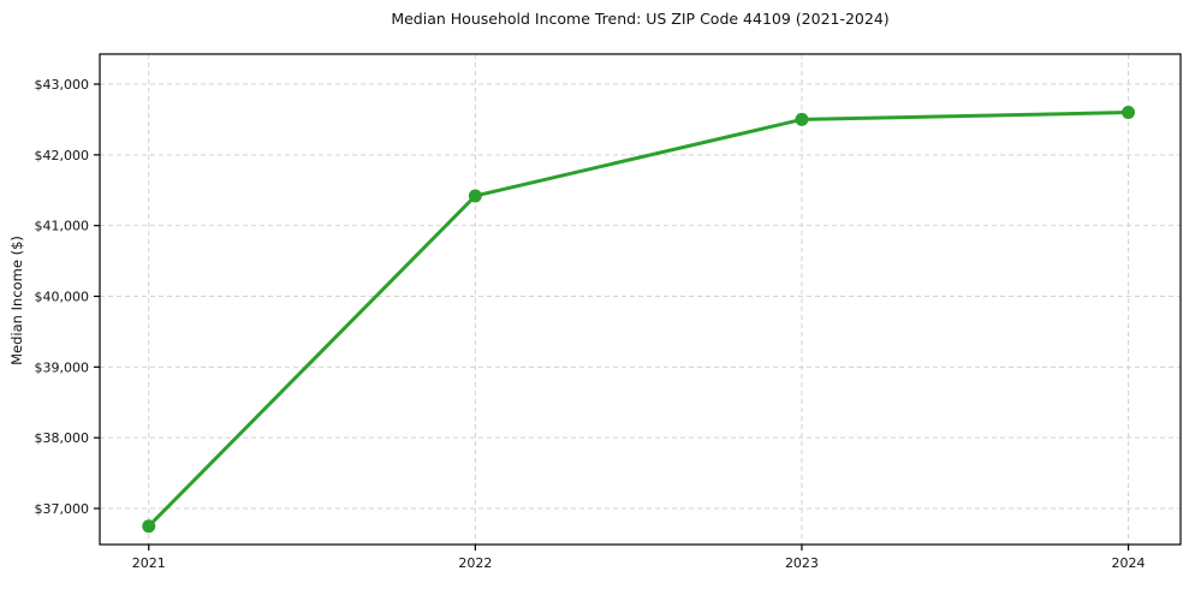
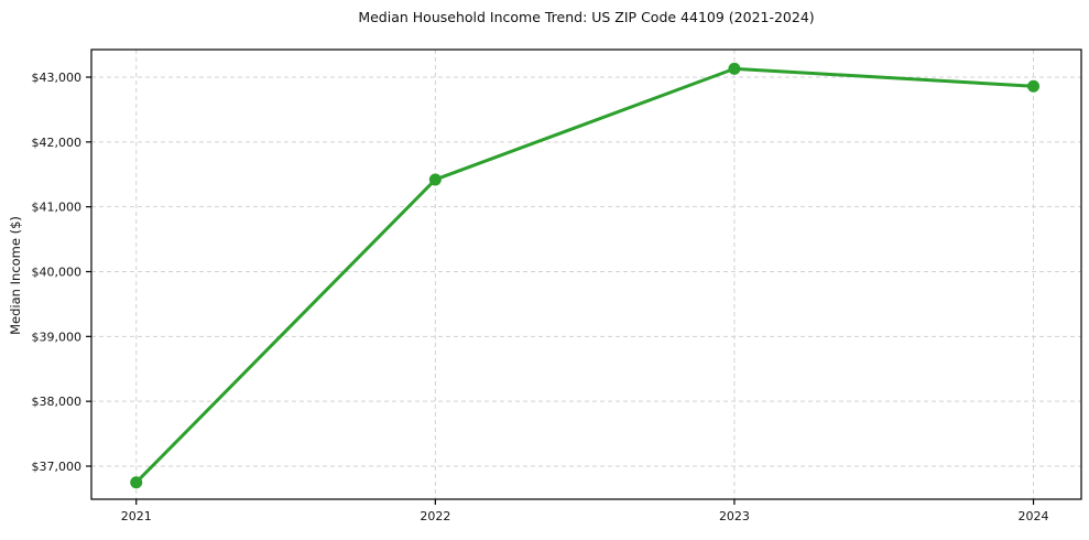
2023: $42500 -> $43100
2024: $42600 -> $42900
